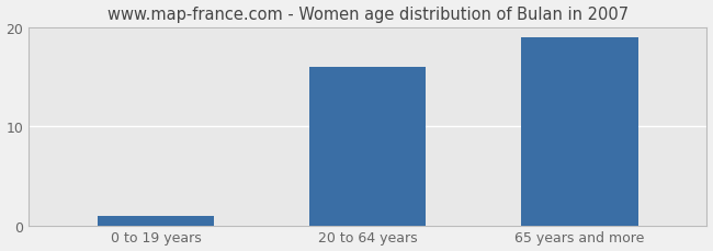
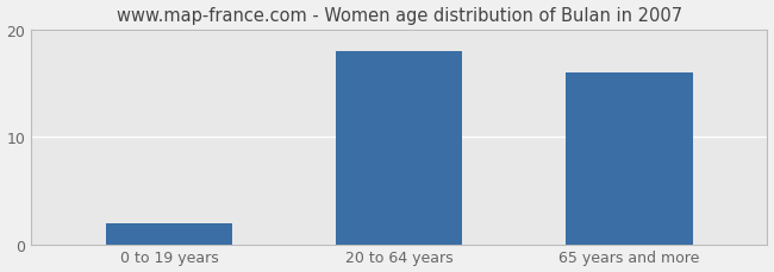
0 to 19 years: 1 -> 2
20 to 64 years: 16 -> 18
65 years and more: 19 -> 16
